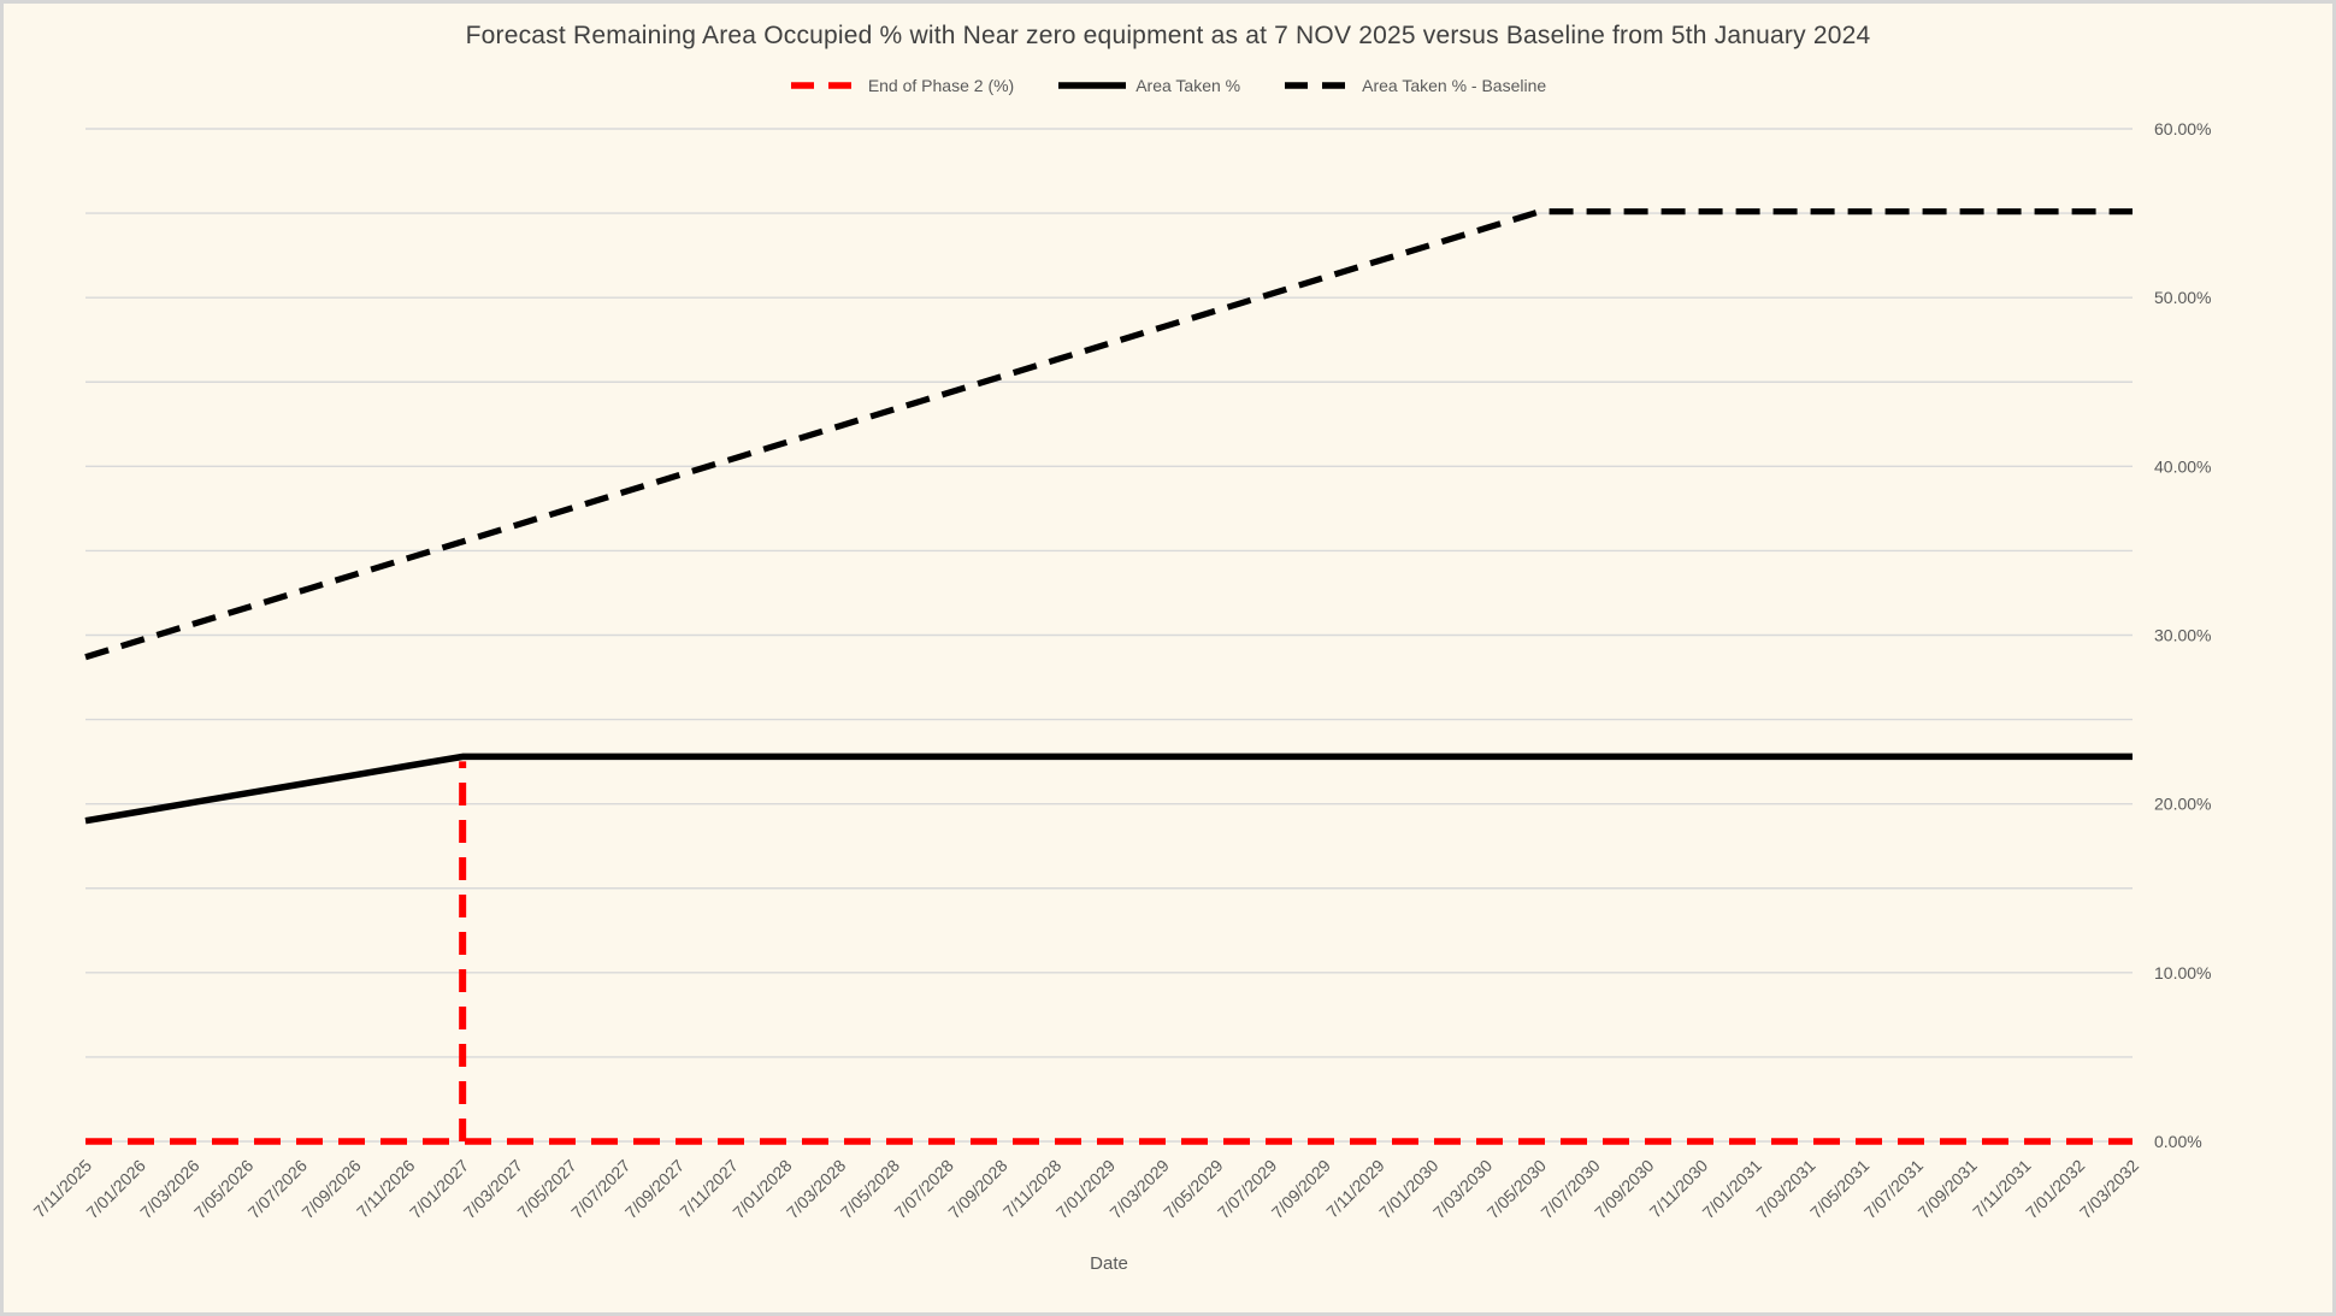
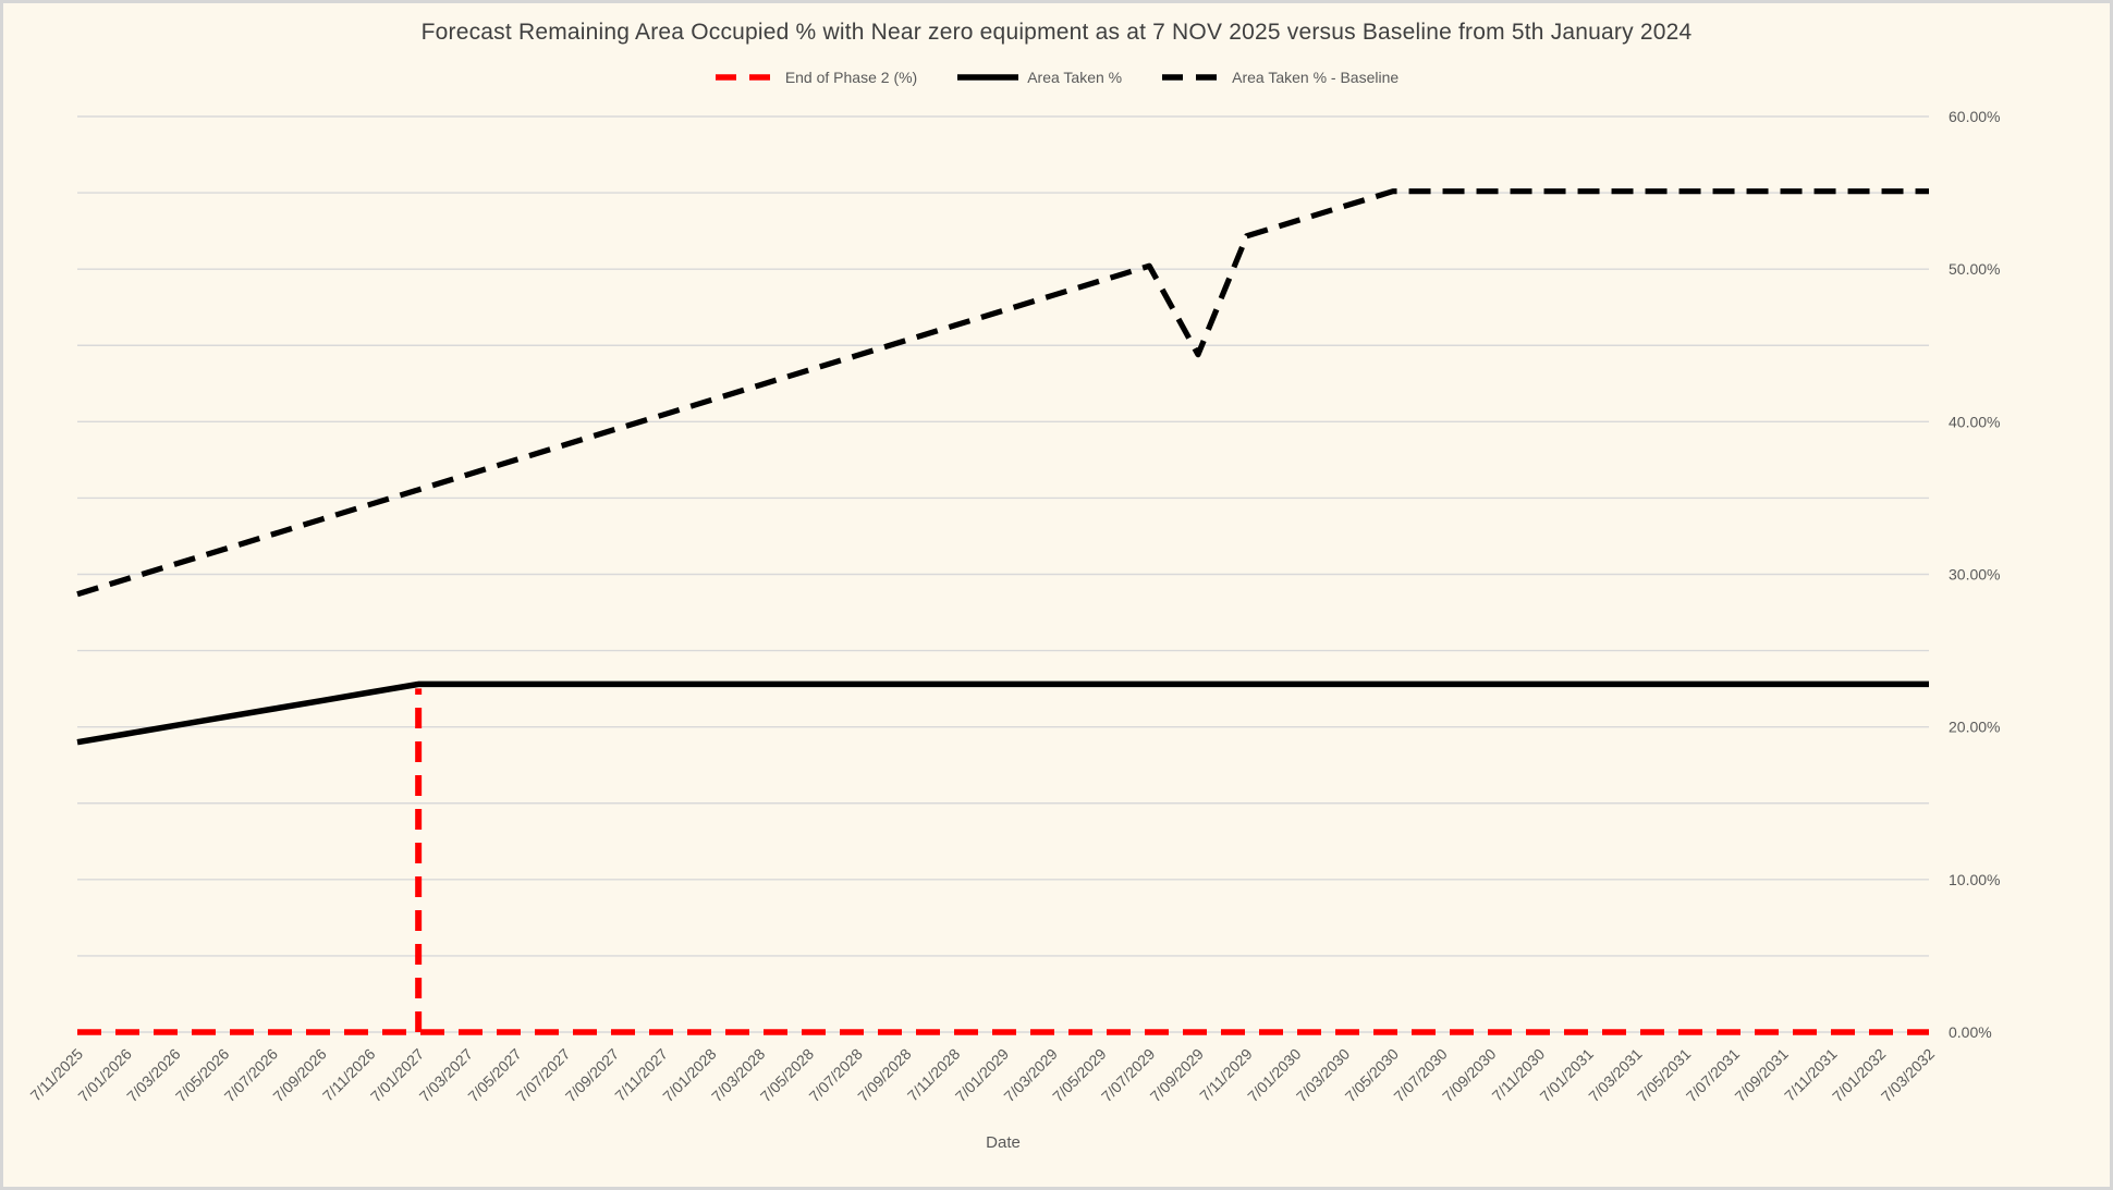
Area Taken % - Baseline/7/09/2029: 51.2% -> 44.4%
